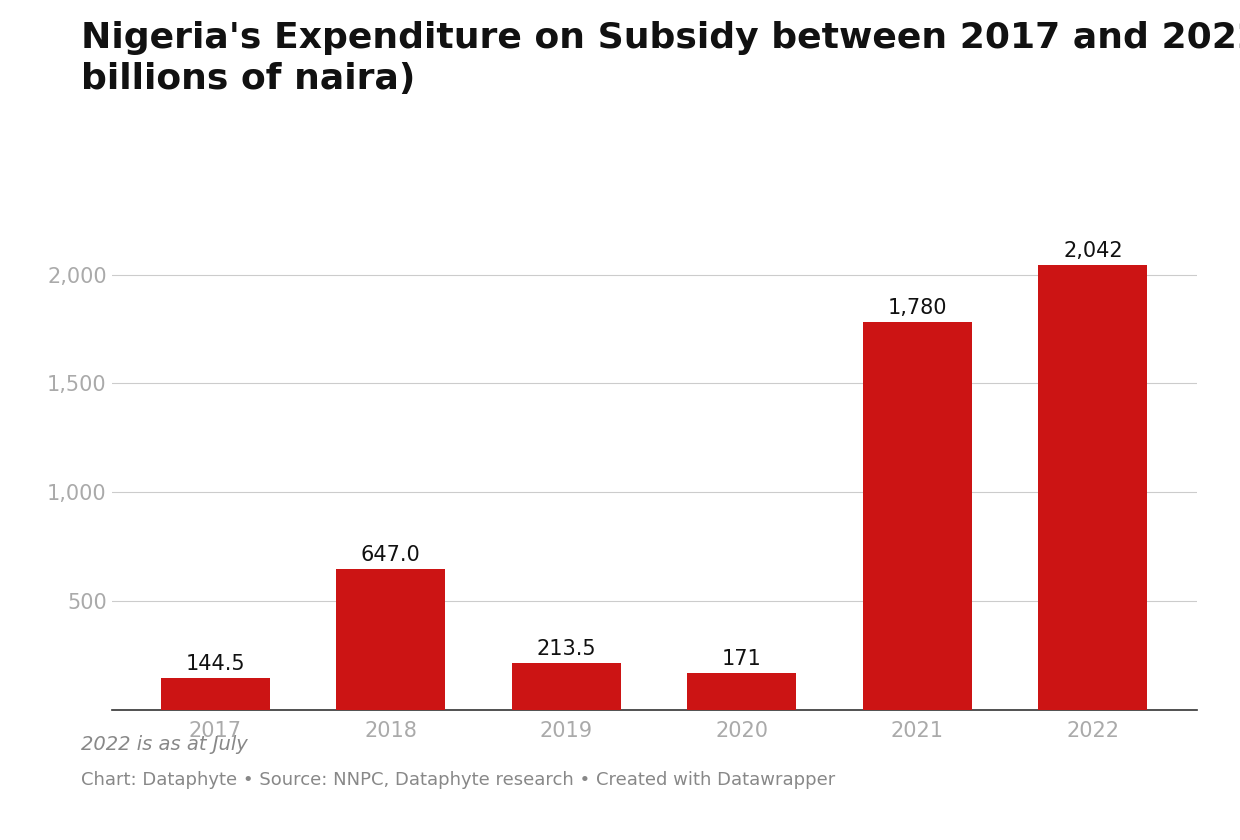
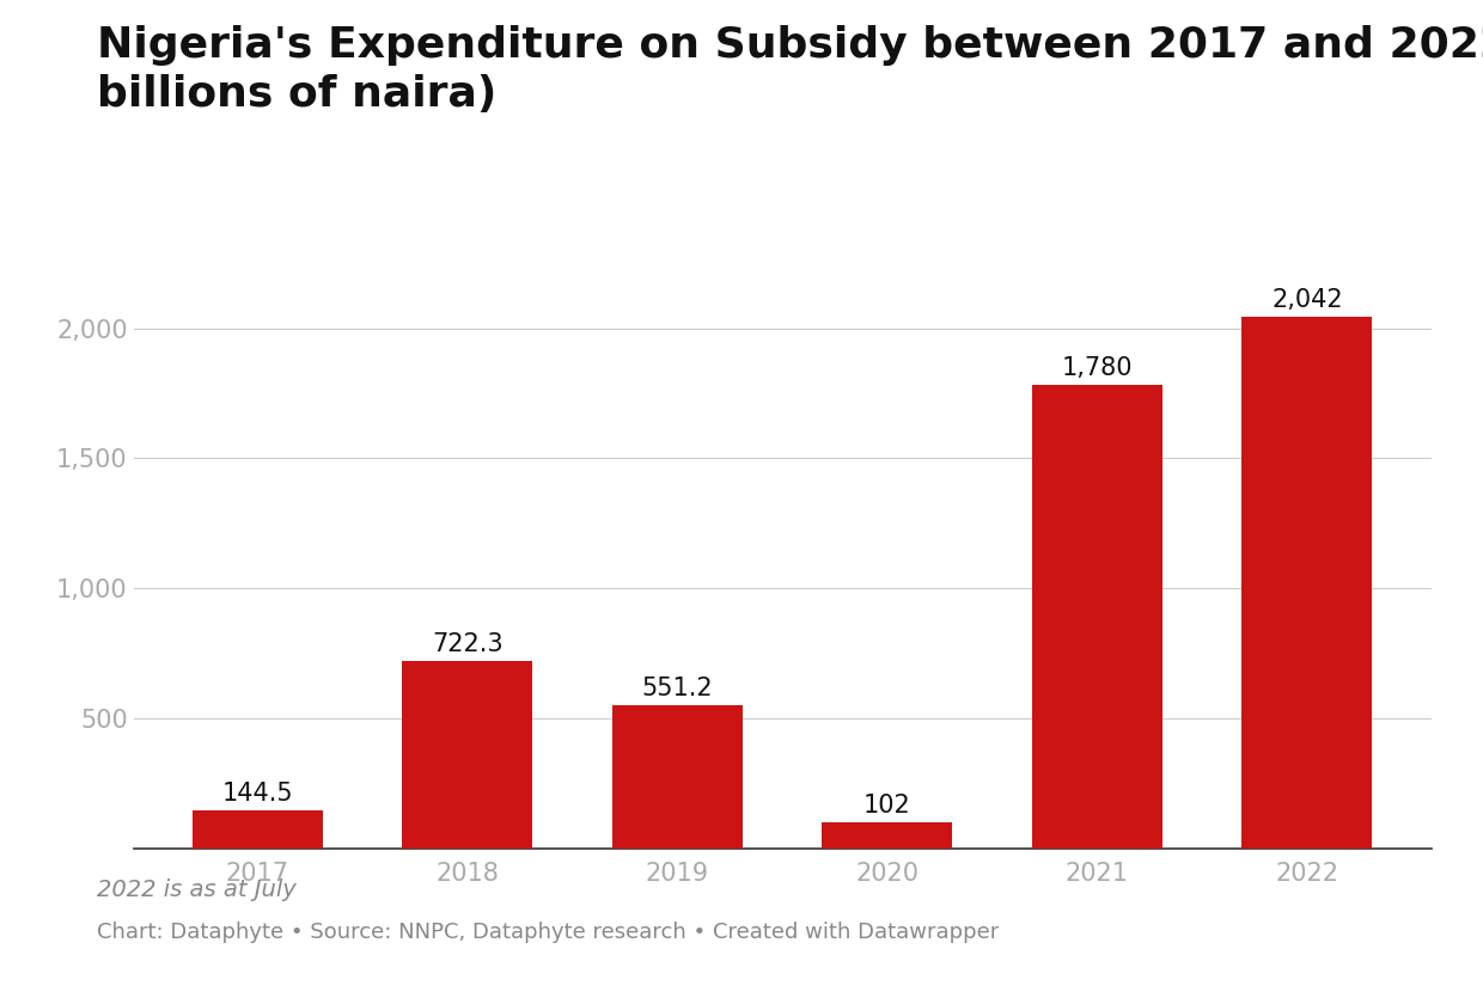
2018: 647.0 -> 722.3
2019: 213.5 -> 551.2
2020: 171 -> 102
